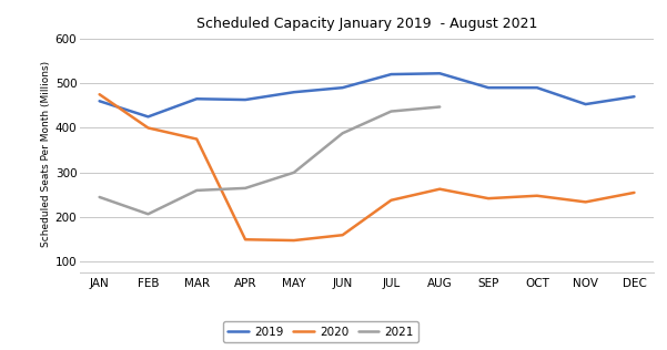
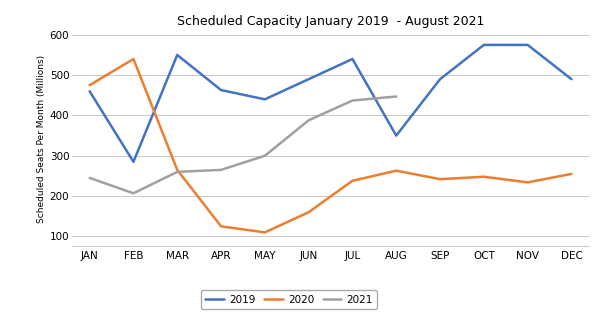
2019/FEB: 425 -> 285
2020/FEB: 400 -> 540
2019/MAR: 465 -> 550
2020/MAR: 375 -> 265
2020/APR: 150 -> 125
2019/MAY: 480 -> 440
2020/MAY: 148 -> 110
2019/JUL: 520 -> 540
2019/AUG: 522 -> 350
2019/OCT: 490 -> 575
2019/NOV: 453 -> 575
2019/DEC: 470 -> 490
